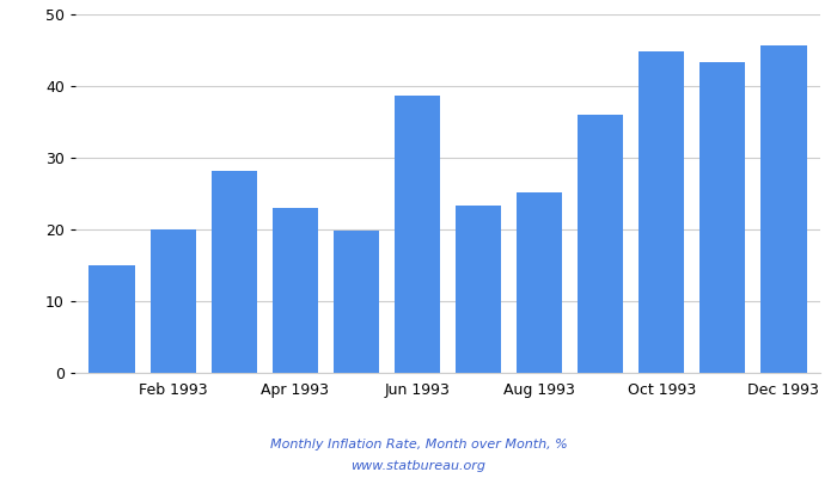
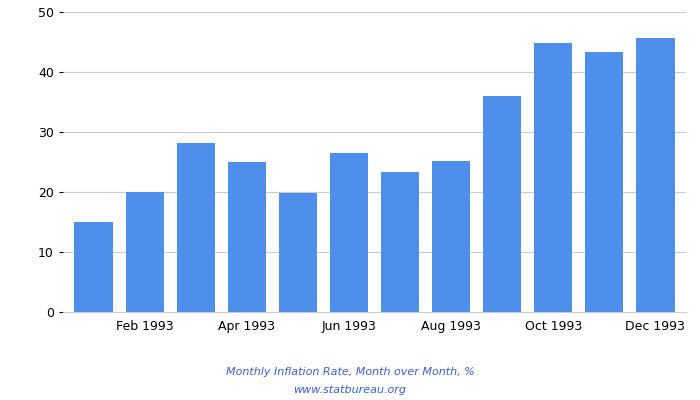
Apr 1993: 23.0 -> 25.0
Jun 1993: 38.6 -> 26.5
